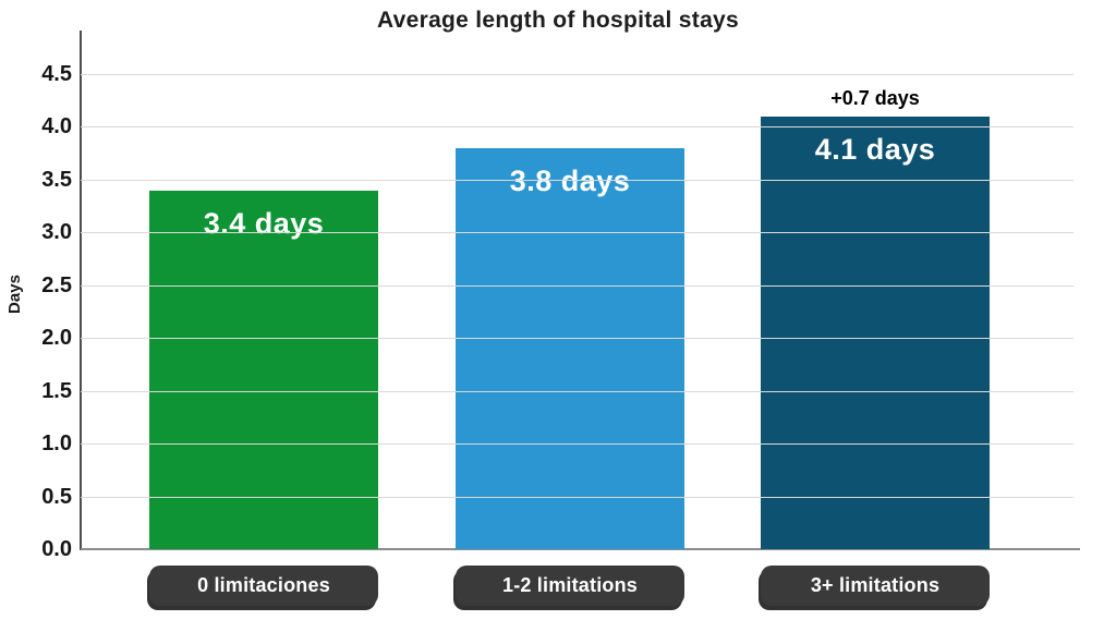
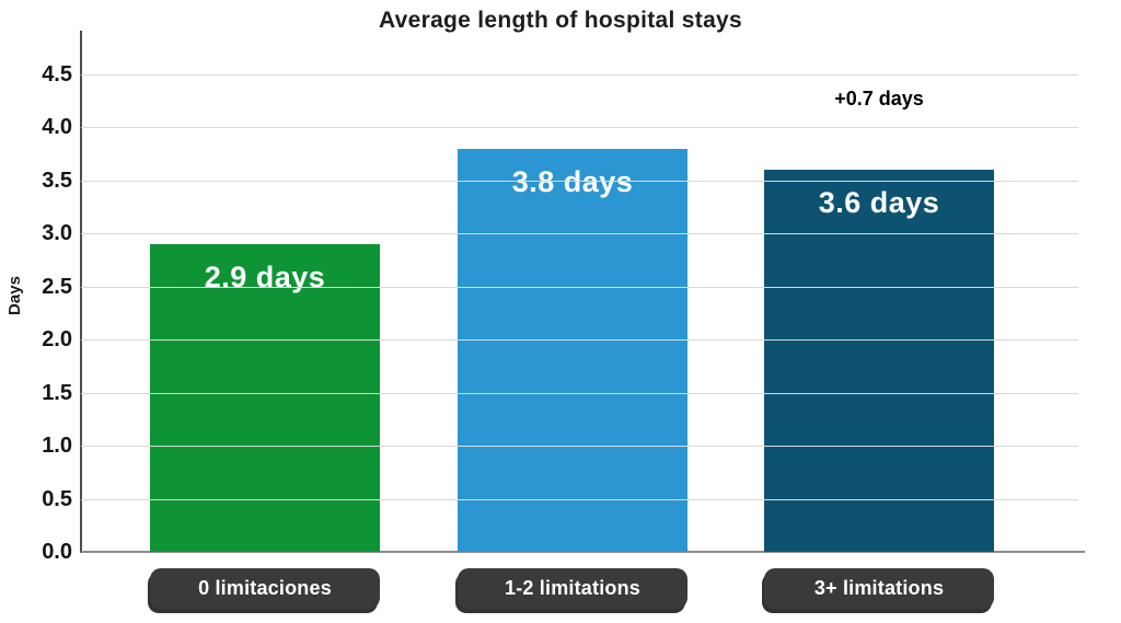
0 limitaciones: 3.4 -> 2.9
3+ limitations: 4.1 -> 3.6
